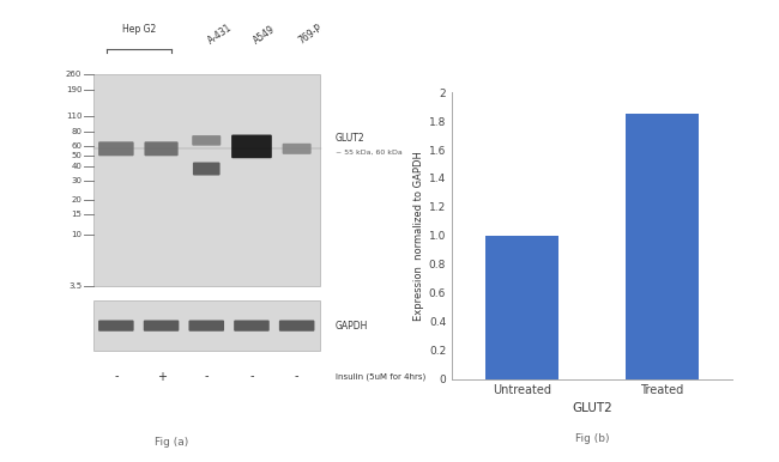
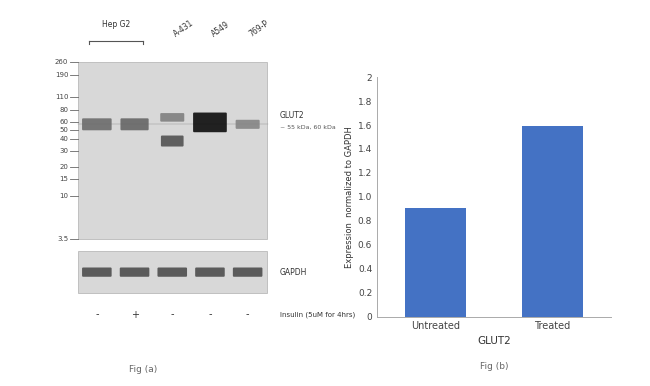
Untreated: 1.00 -> 0.91
Treated: 1.85 -> 1.59
